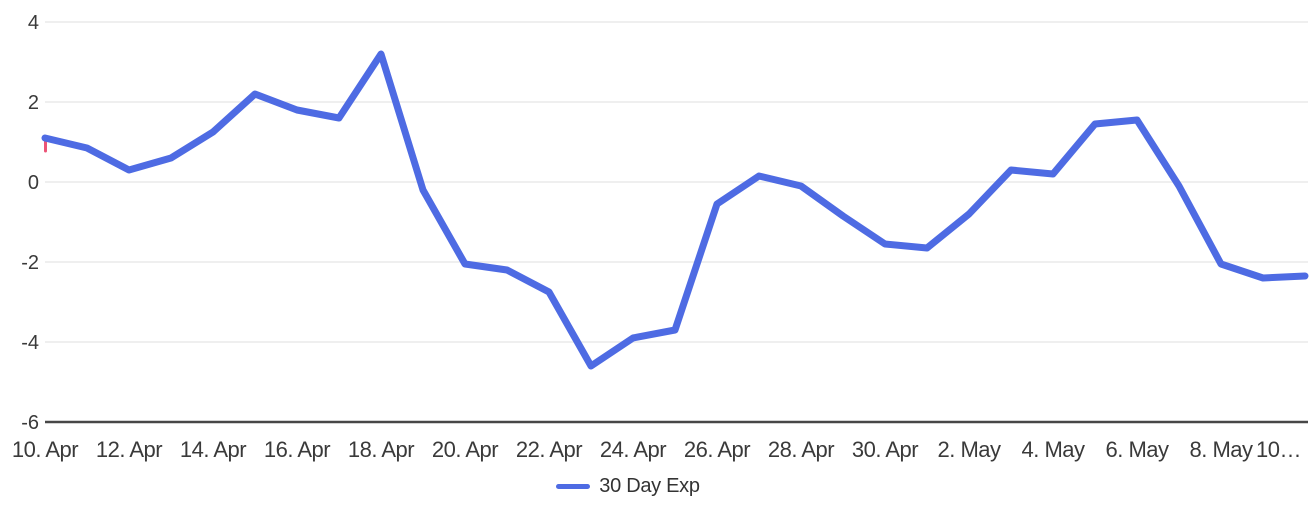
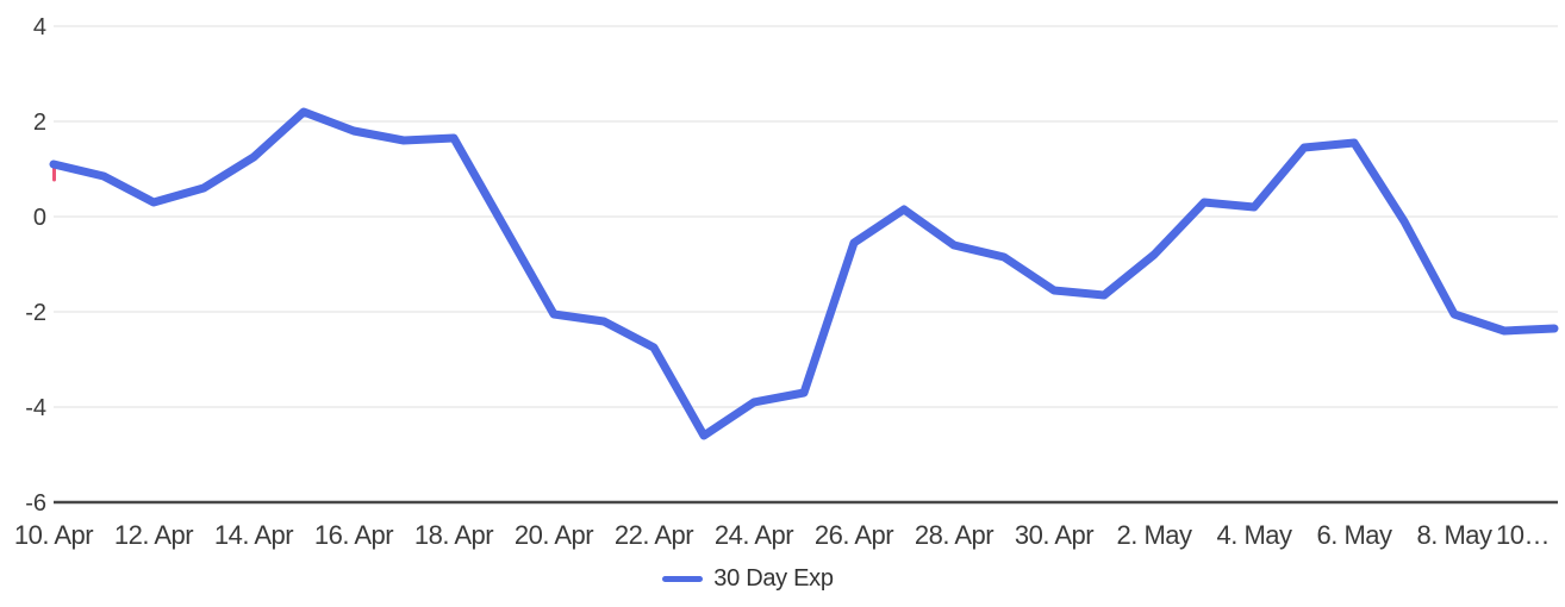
18. Apr: 3.2 -> 1.6
28. Apr: -0.1 -> -0.6
